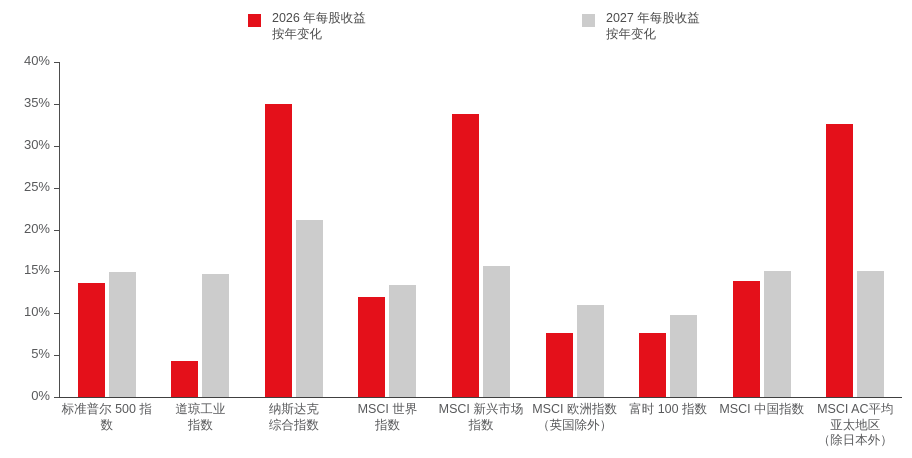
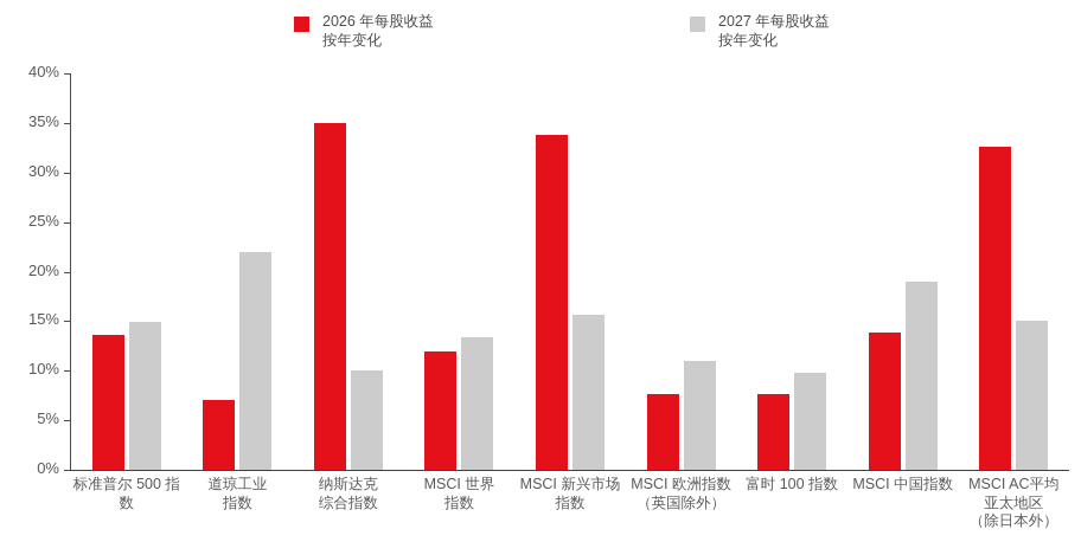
2026 年每股收益 按年变化/道琼工业 指数: 4% -> 7%
2027 年每股收益 按年变化/道琼工业 指数: 15% -> 22%
2027 年每股收益 按年变化/纳斯达克 综合指数: 21% -> 10%
2027 年每股收益 按年变化/MSCI 中国指数: 15% -> 19%
